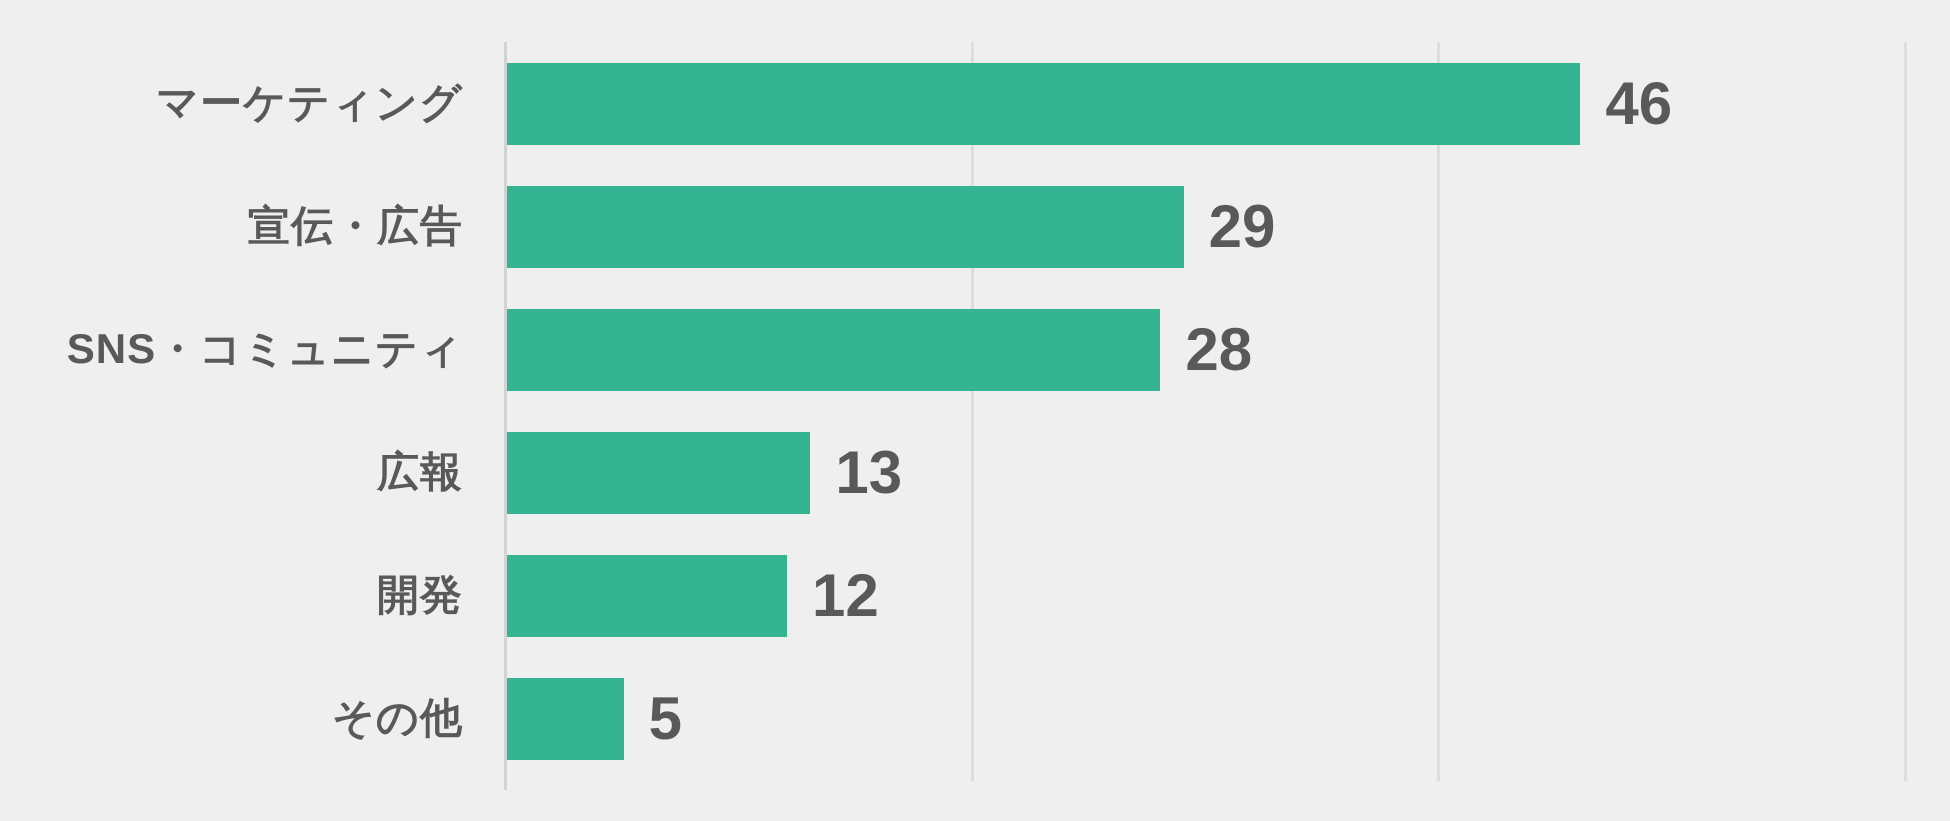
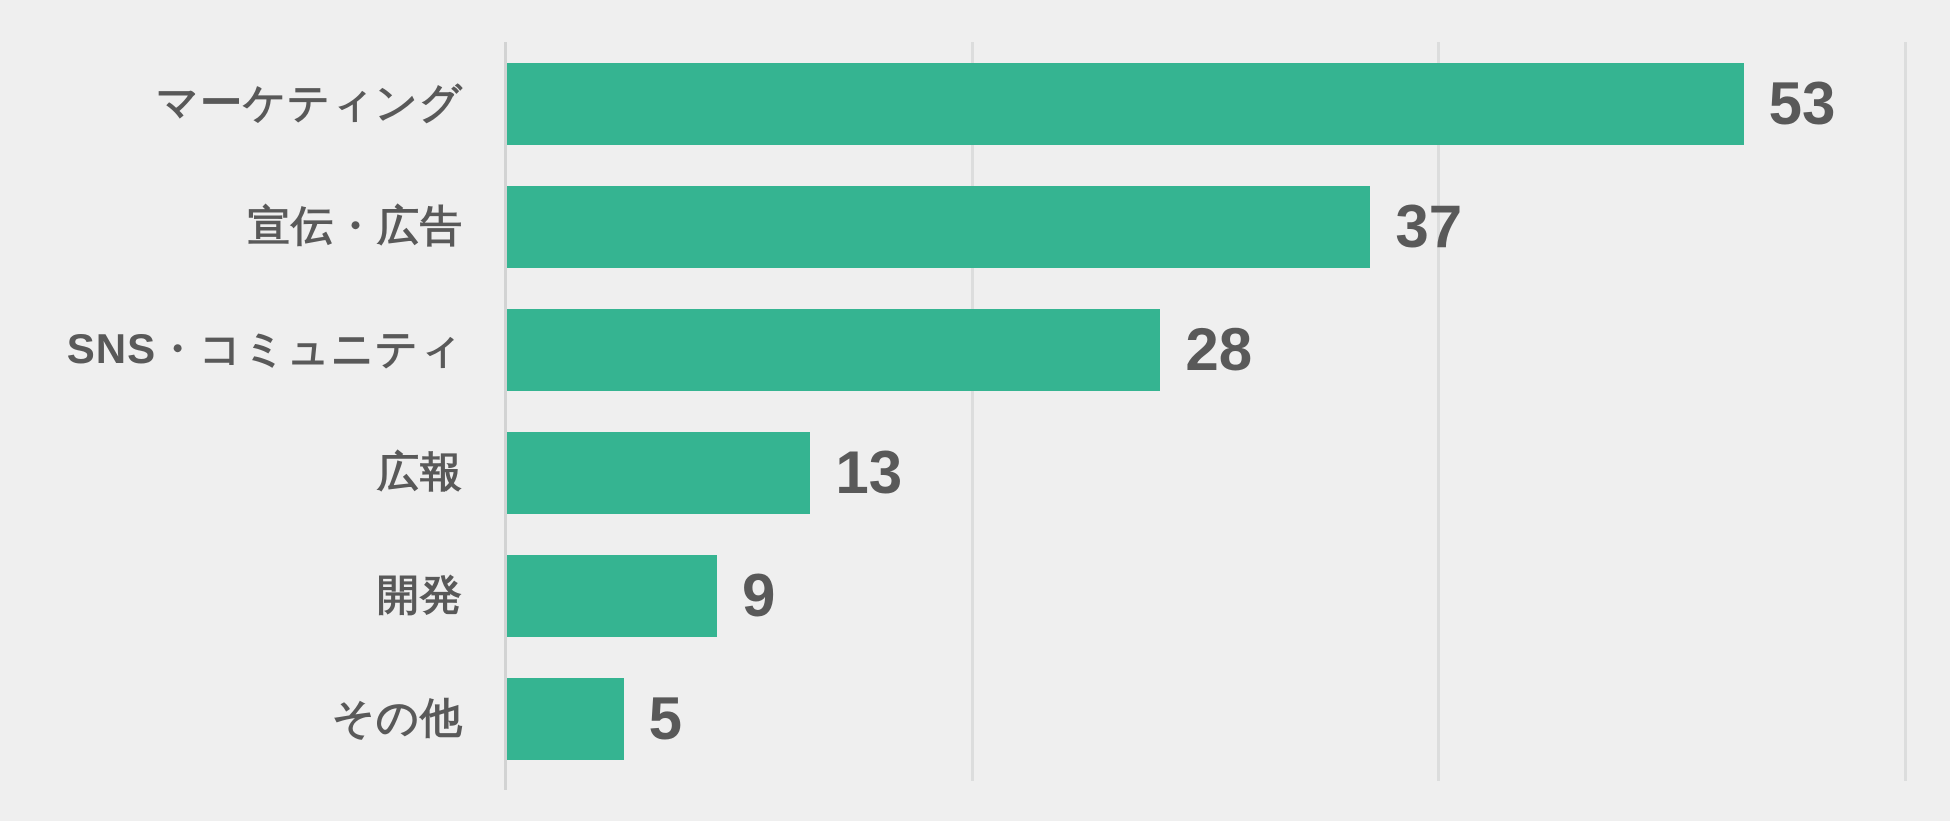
マーケティング: 46 -> 53
宣伝・広告: 29 -> 37
開発: 12 -> 9
